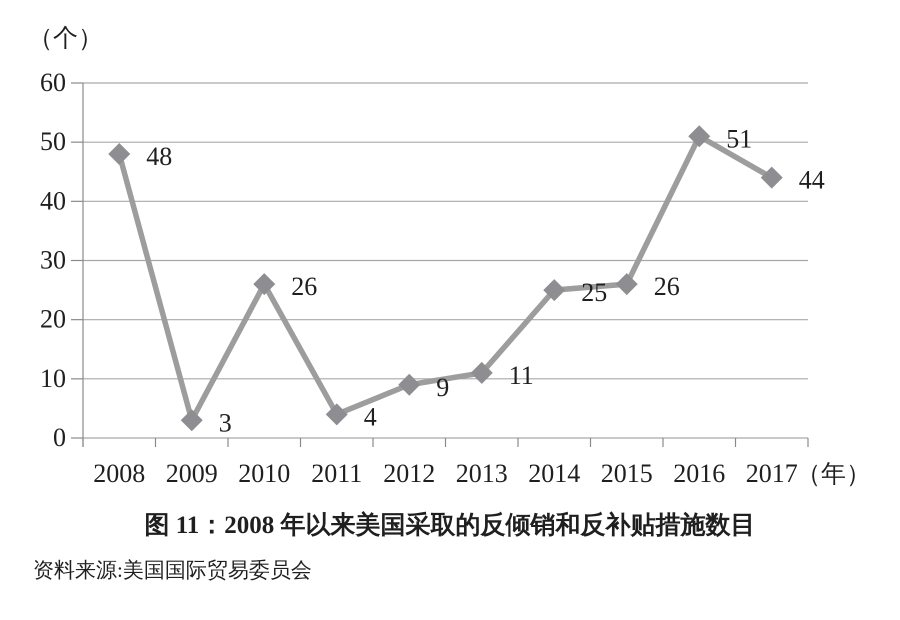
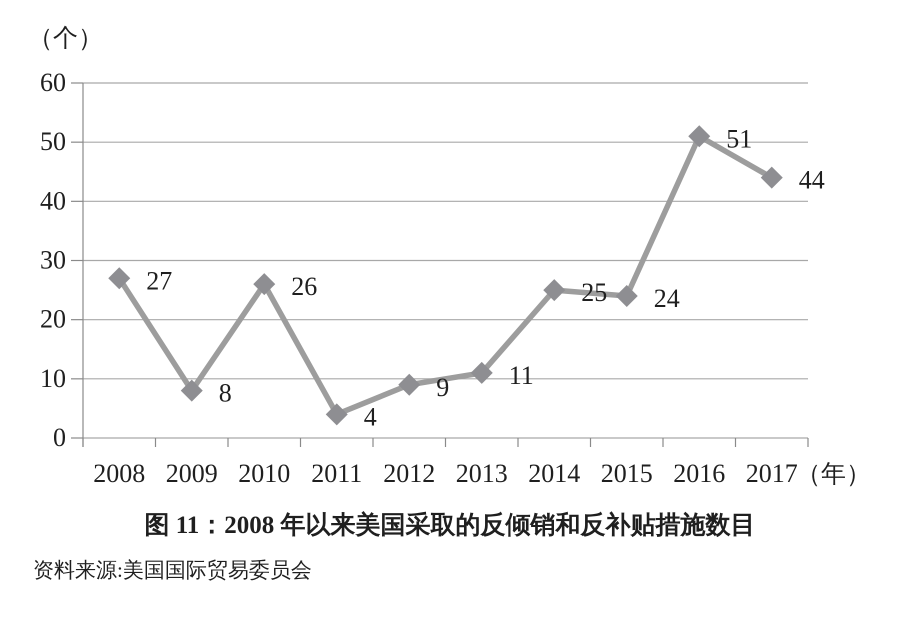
2008: 48 -> 27
2009: 3 -> 8
2015: 26 -> 24
